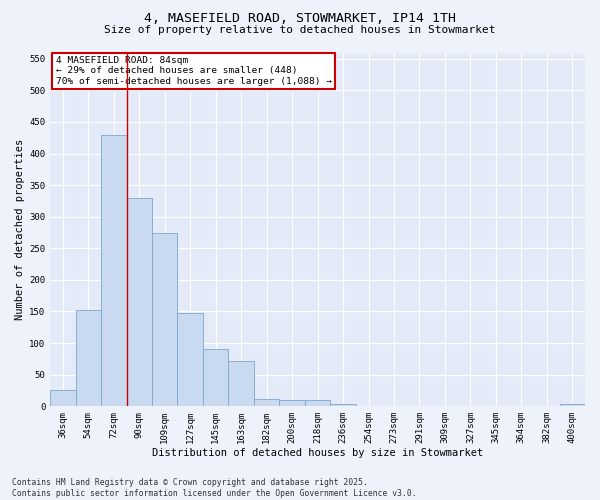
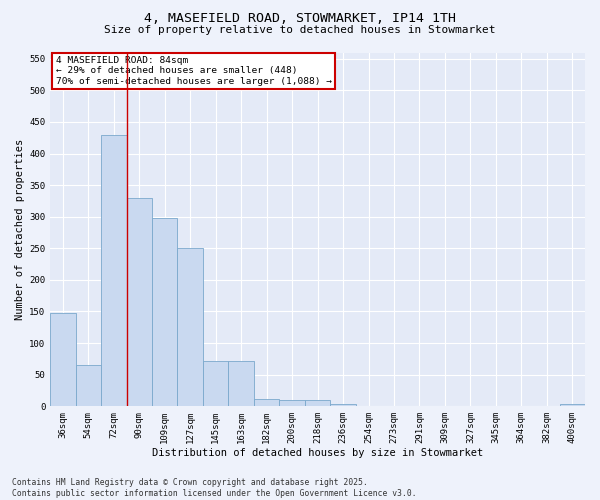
36sqm: 25 -> 148
54sqm: 153 -> 66
109sqm: 275 -> 298
127sqm: 148 -> 250
145sqm: 90 -> 72
